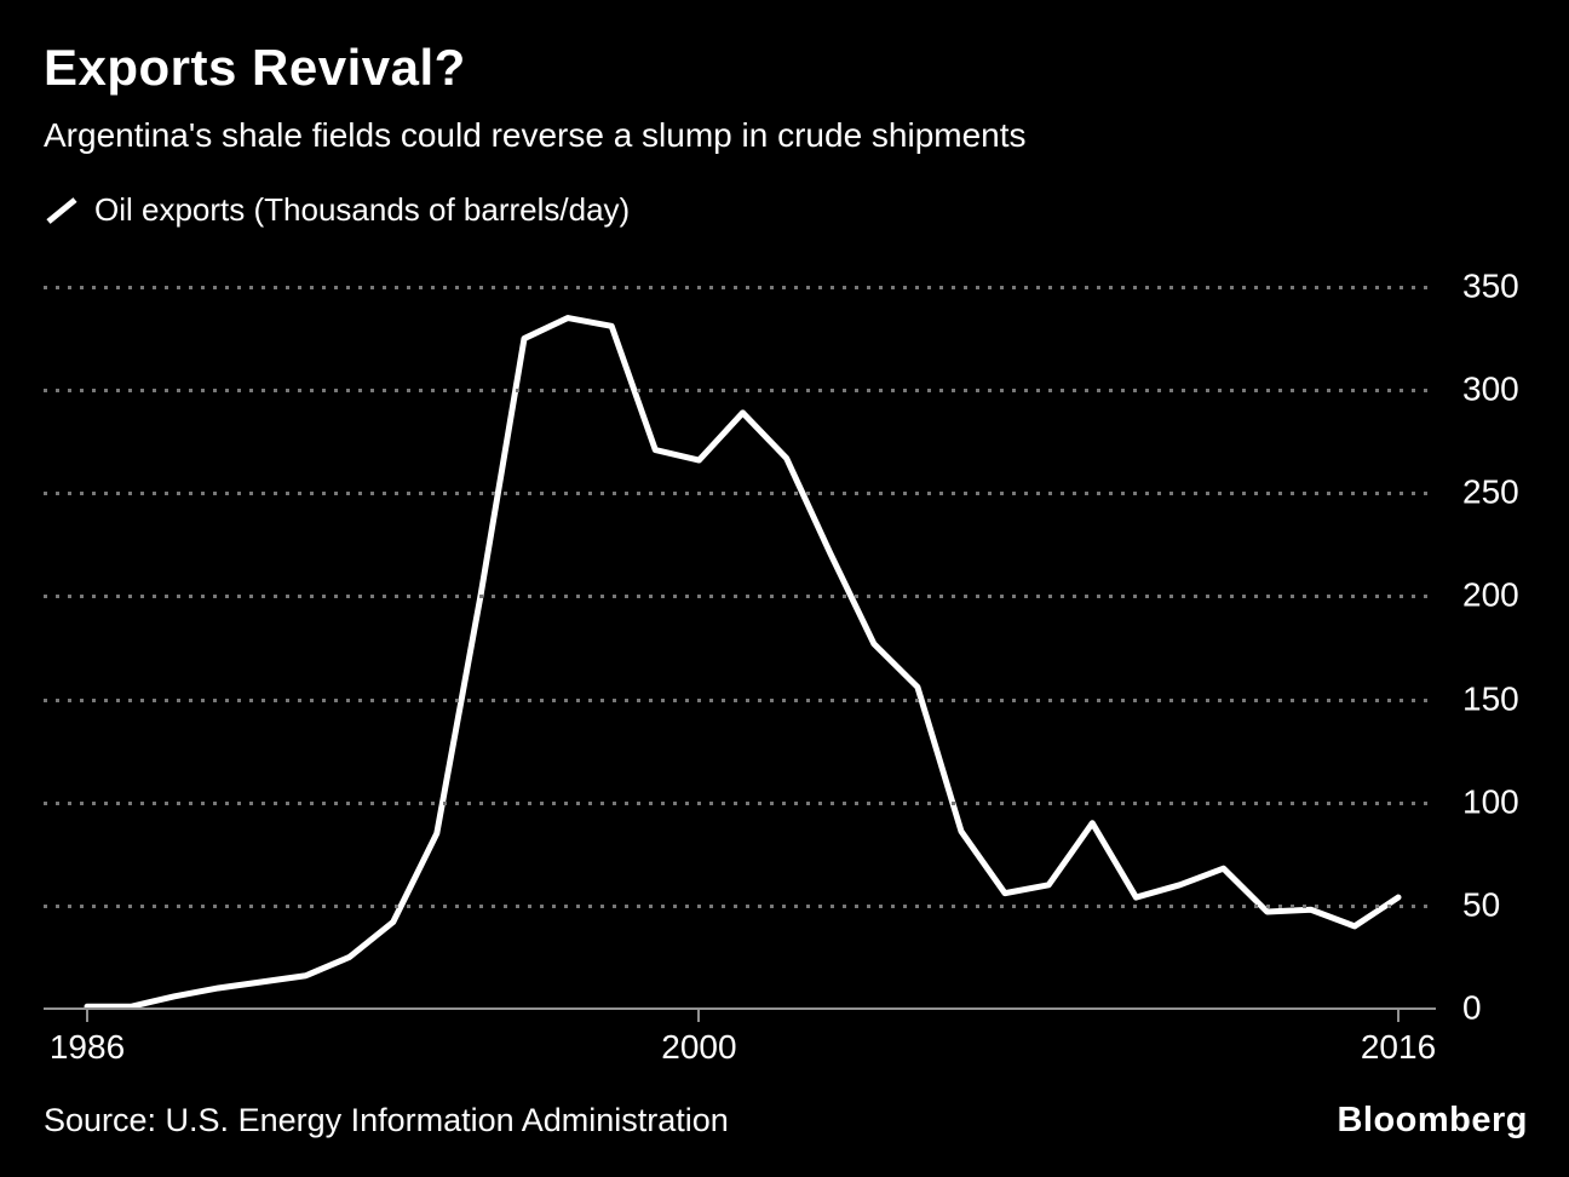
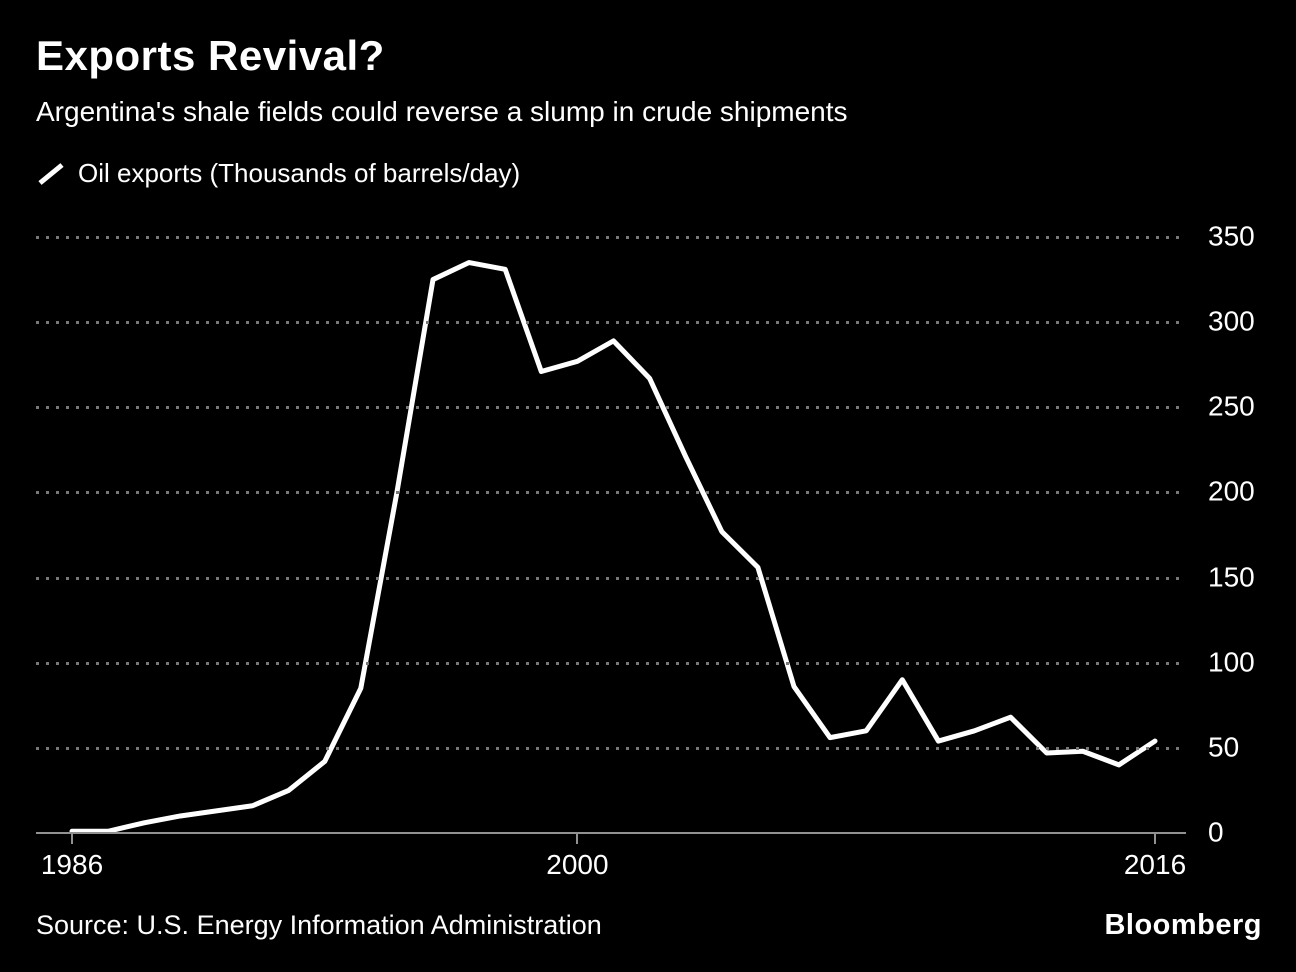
2000: 266 -> 277
